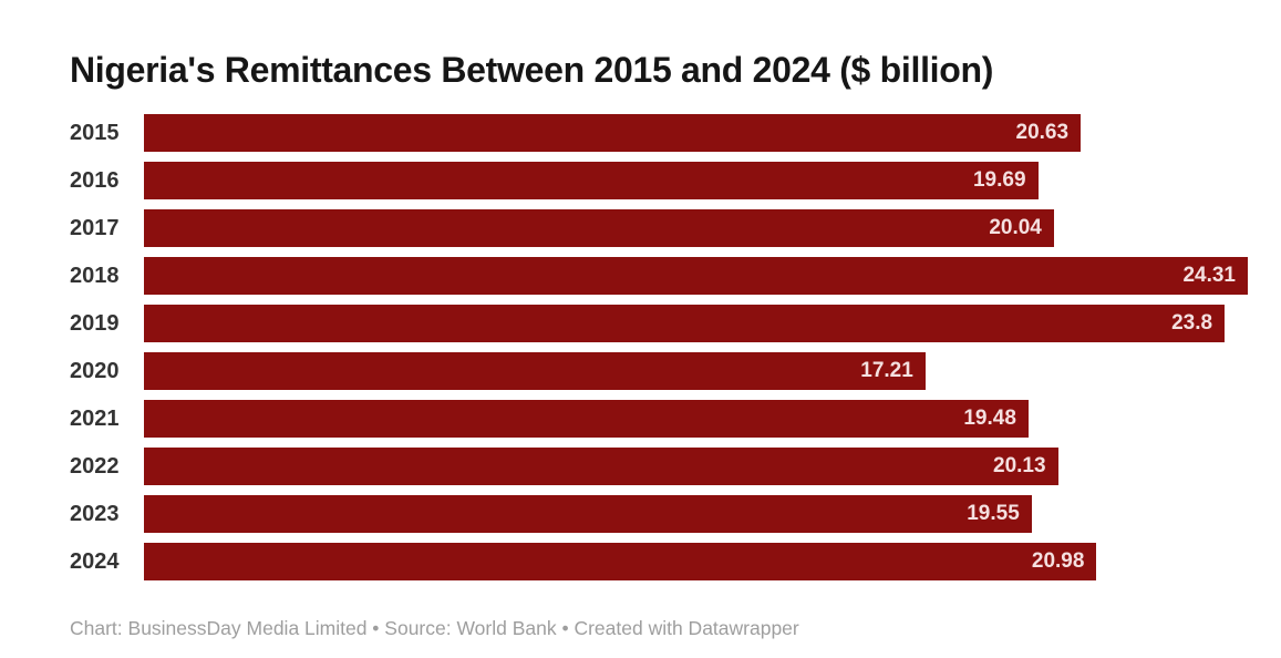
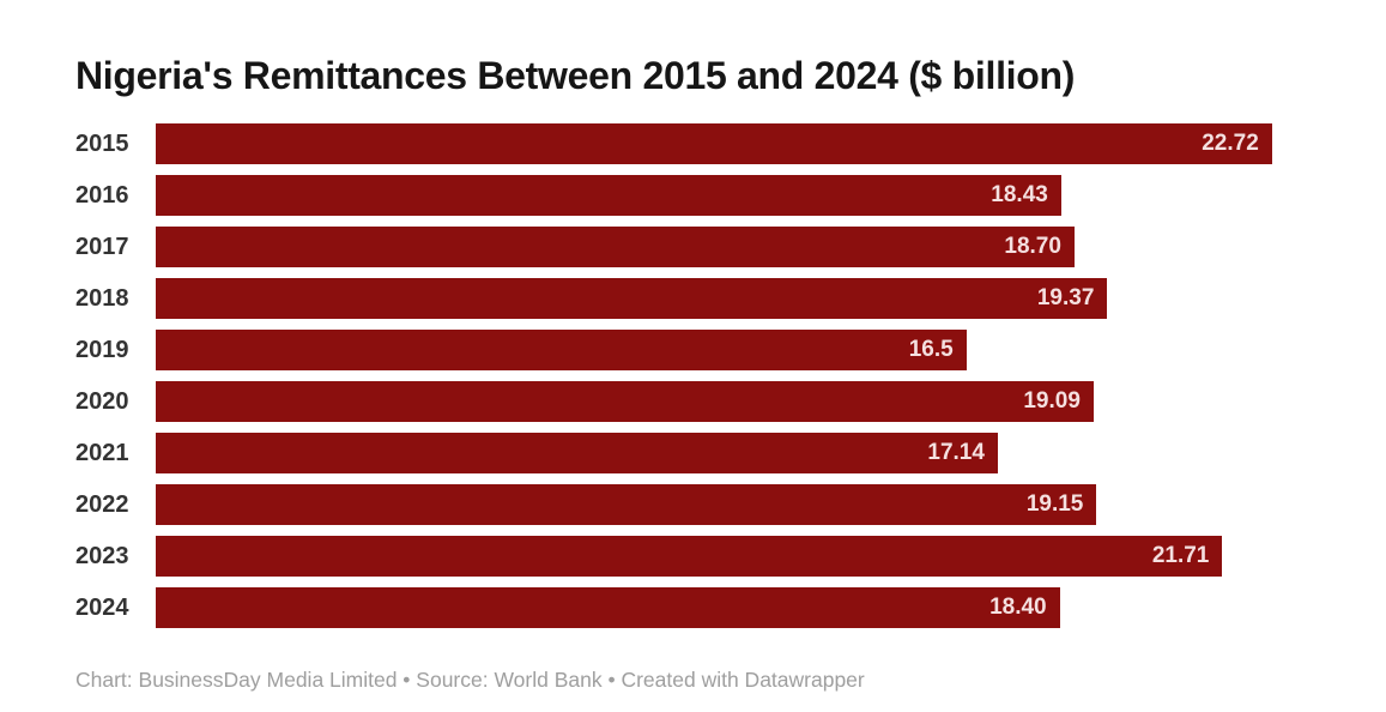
2015: 20.63 -> 22.72
2016: 19.69 -> 18.43
2017: 20.04 -> 18.70
2018: 24.31 -> 19.37
2019: 23.8 -> 16.5
2020: 17.21 -> 19.09
2021: 19.48 -> 17.14
2022: 20.13 -> 19.15
2023: 19.55 -> 21.71
2024: 20.98 -> 18.40
